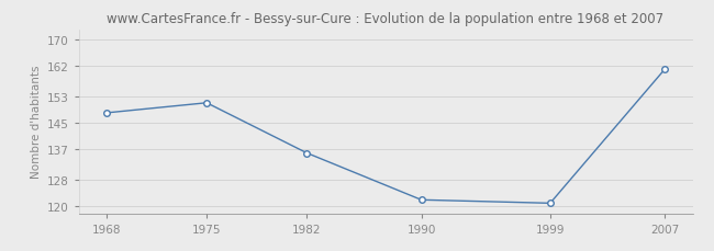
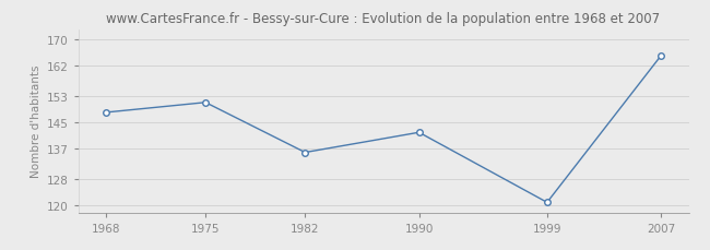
1990: 122 -> 142
2007: 161 -> 165
